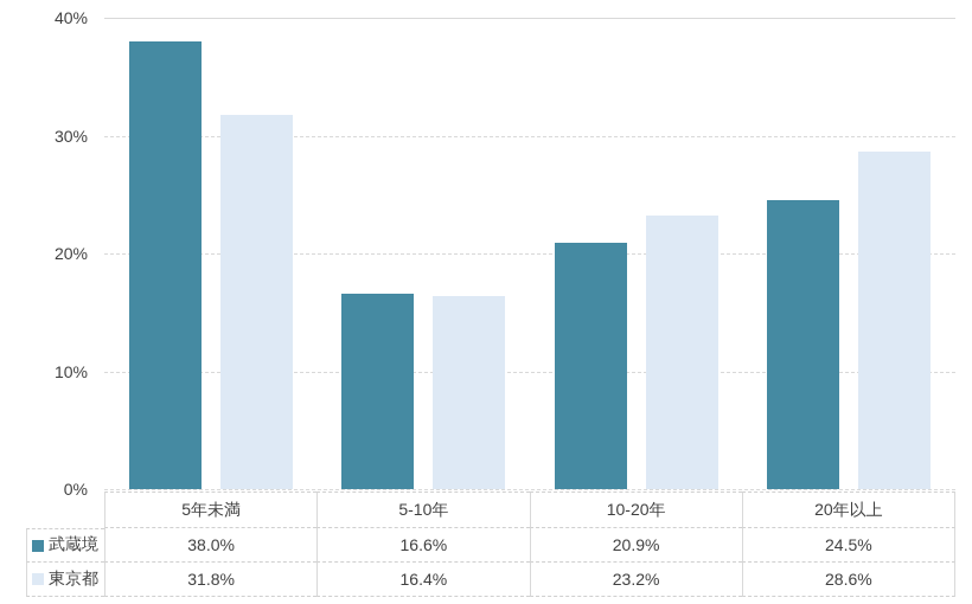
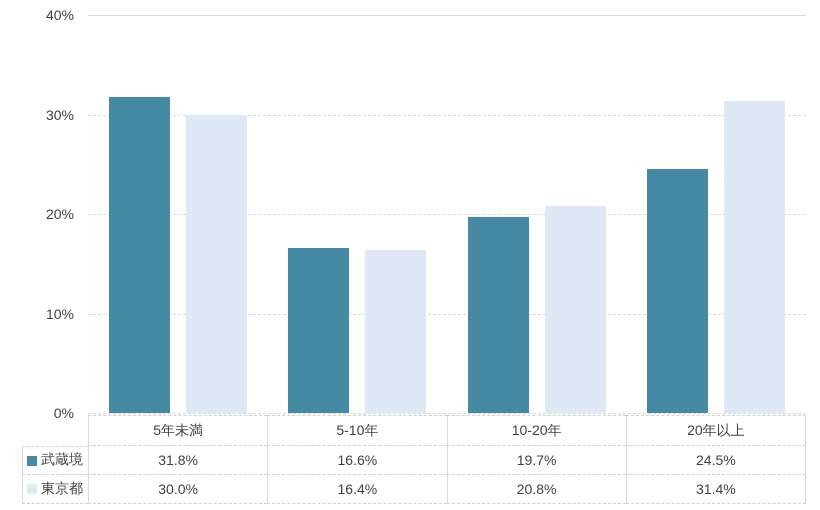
武蔵境/5年未満: 38.0% -> 31.8%
東京都/5年未満: 31.8% -> 30.0%
武蔵境/10-20年: 20.9% -> 19.7%
東京都/10-20年: 23.2% -> 20.8%
東京都/20年以上: 28.6% -> 31.4%
